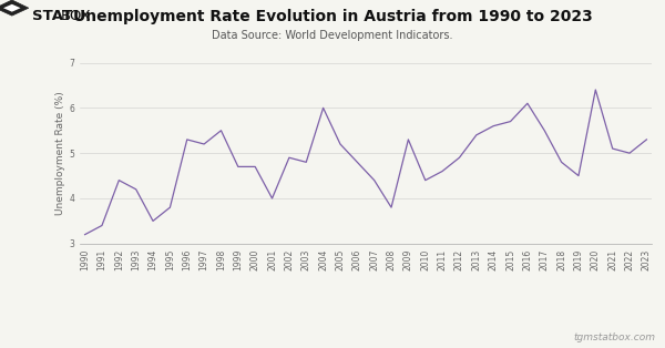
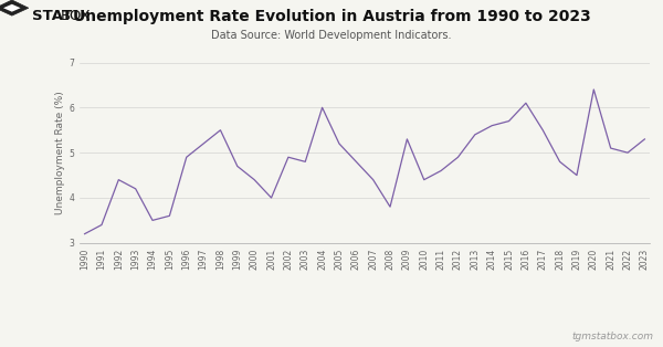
1995: 3.8 -> 3.6
1996: 5.3 -> 4.9
2000: 4.7 -> 4.4
